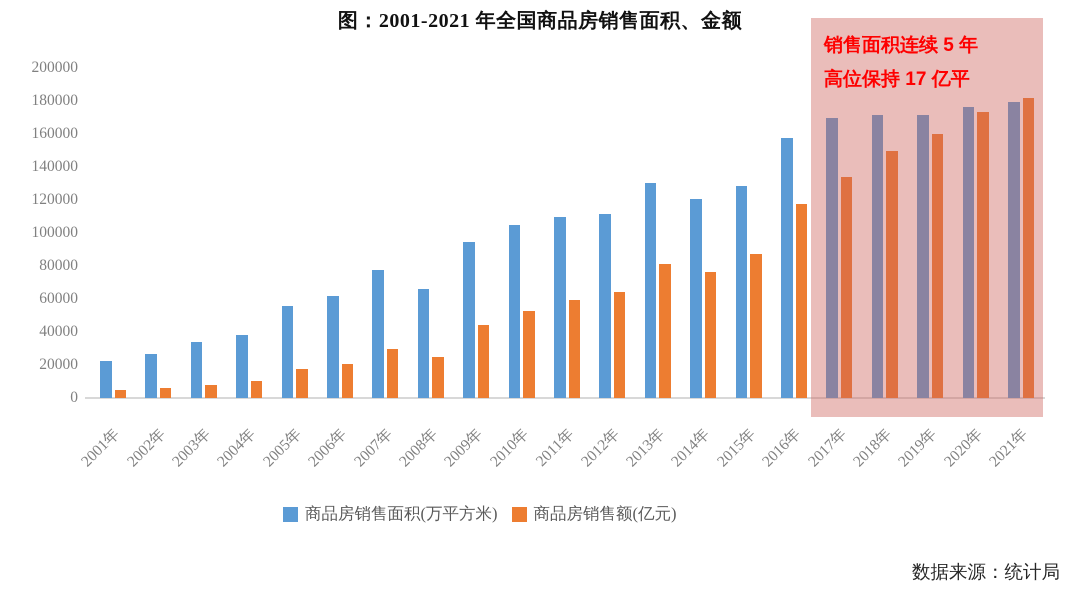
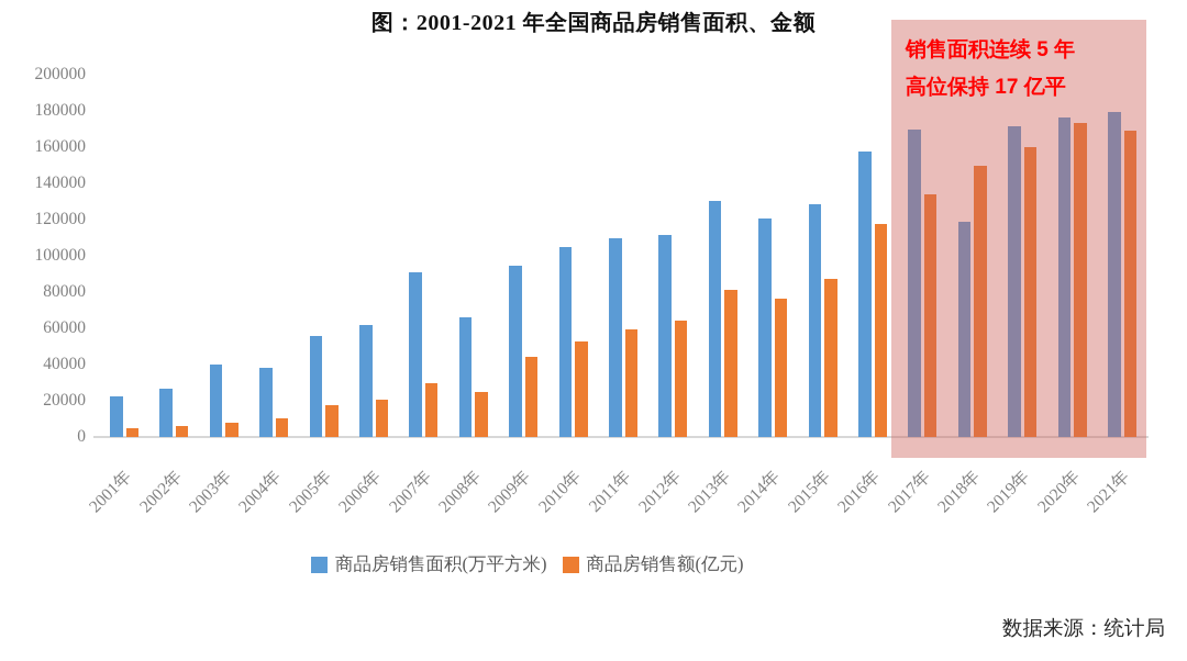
商品房销售面积(万平方米)/2003年: 34000 -> 40000
商品房销售面积(万平方米)/2007年: 77000 -> 91000
商品房销售面积(万平方米)/2018年: 172000 -> 119000
商品房销售额(亿元)/2021年: 182000 -> 169000
